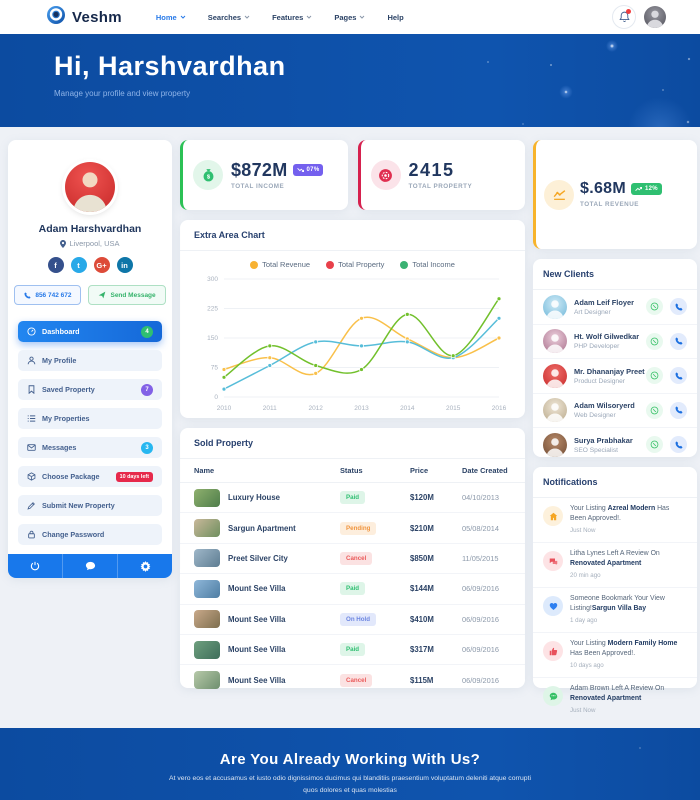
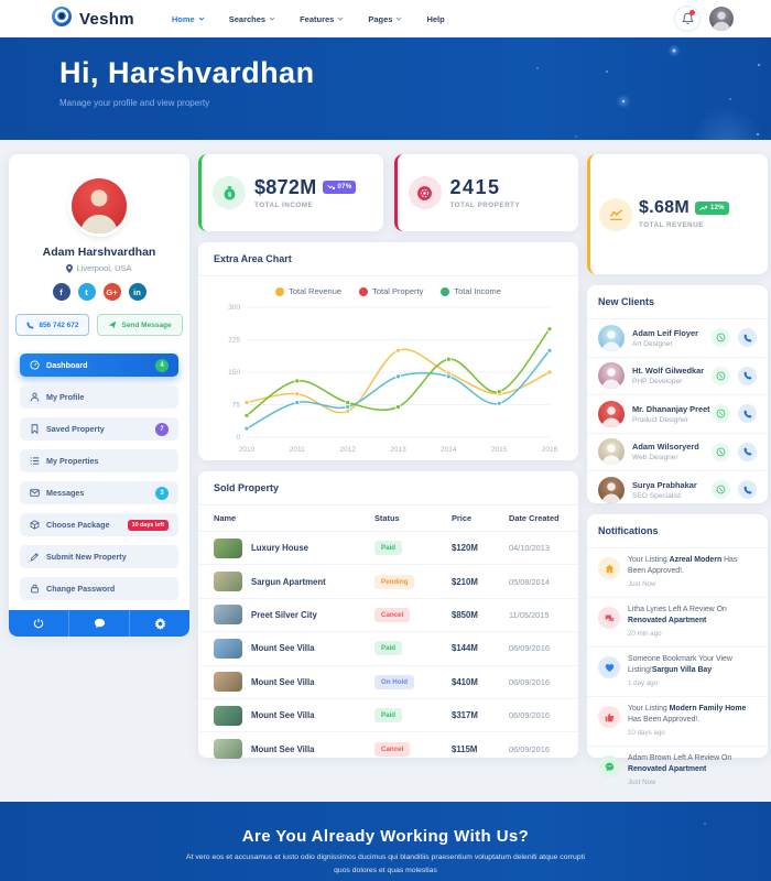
Total Revenue/2010: 70 -> 80
Total Property/2012: 140 -> 70
Total Property/2013: 130 -> 140
Total Income/2014: 210 -> 180
Total Property/2015: 100 -> 80
